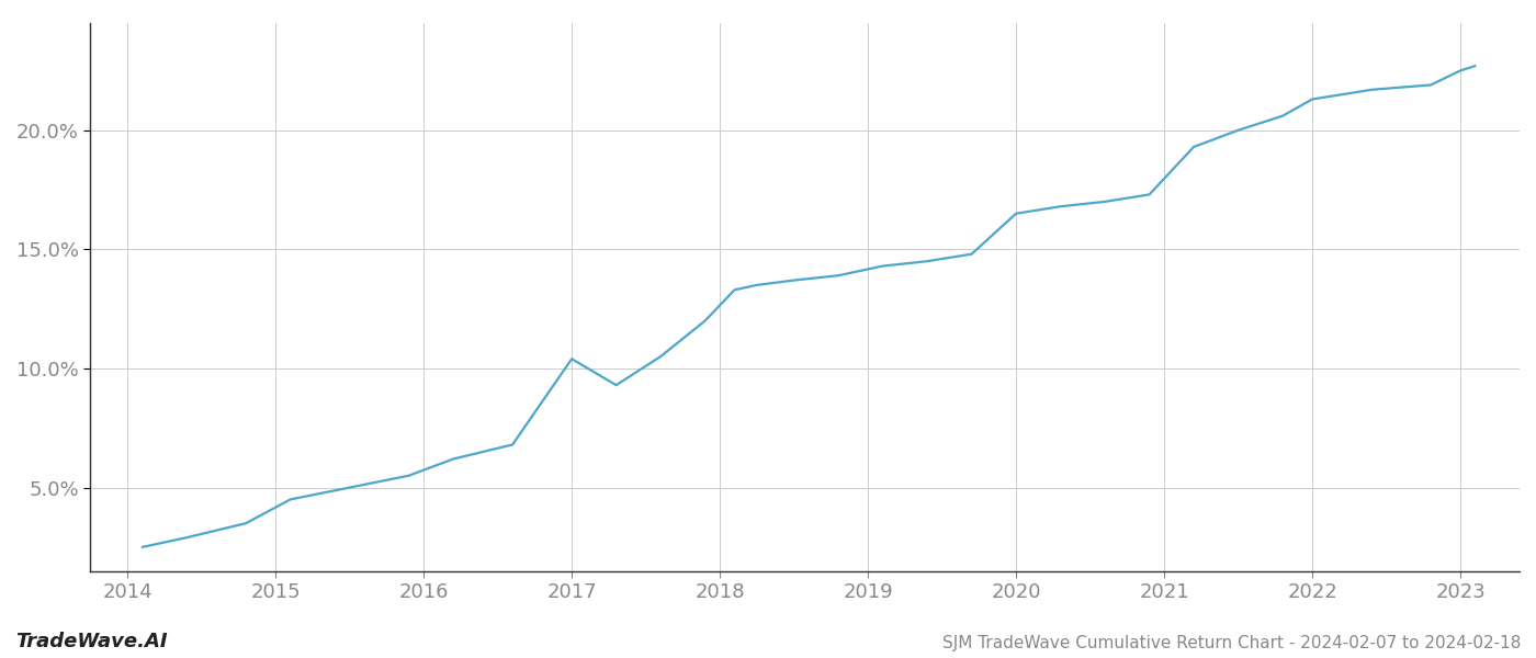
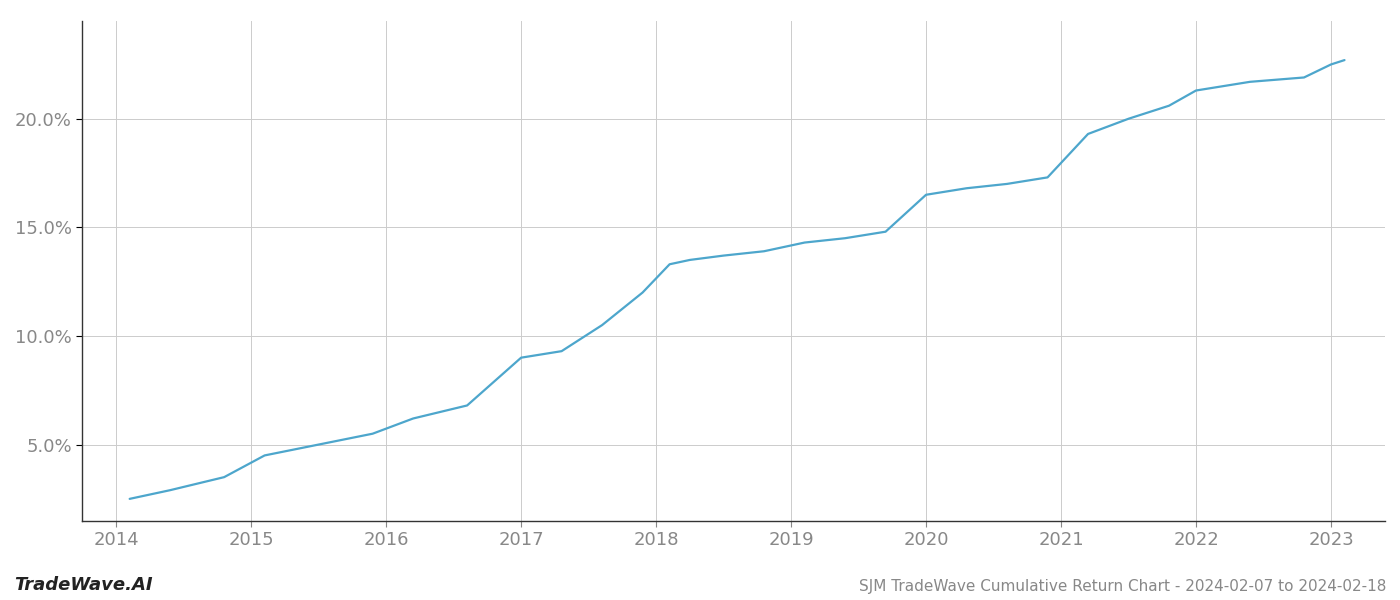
2017: 10.4% -> 9.0%
